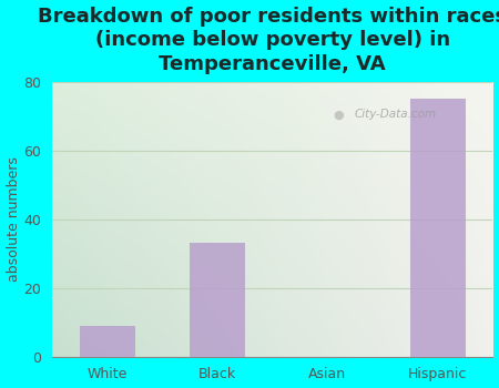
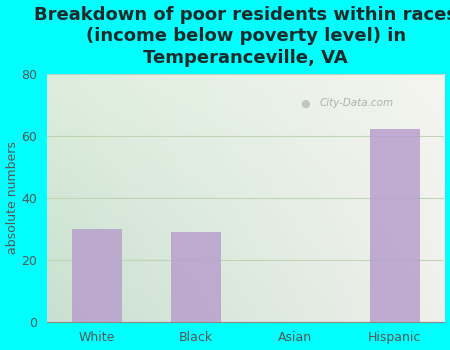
White: 9 -> 30
Black: 33 -> 29
Hispanic: 75 -> 62
